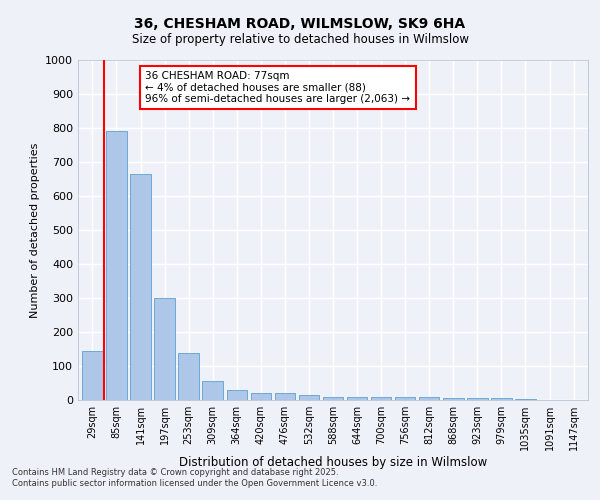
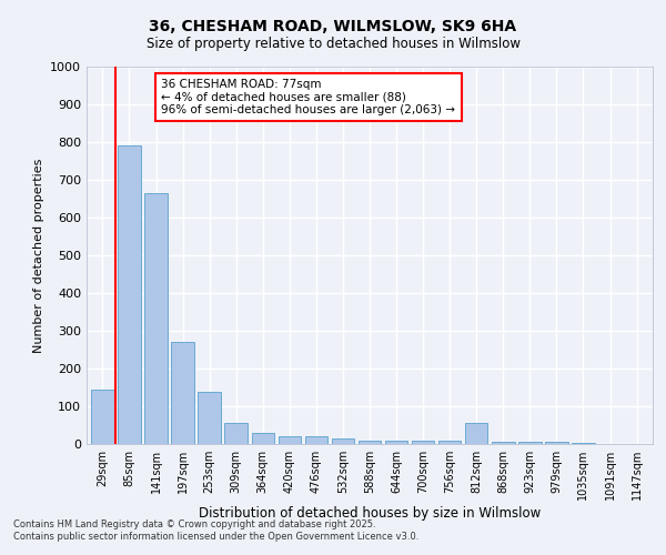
197sqm: 300 -> 270
812sqm: 8 -> 55
